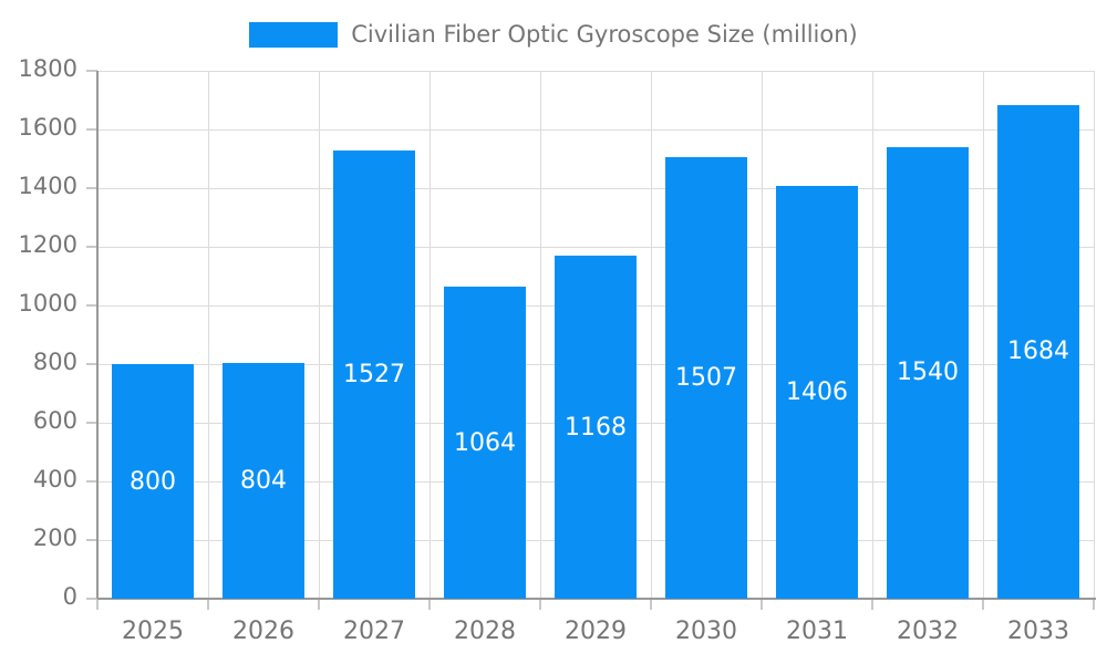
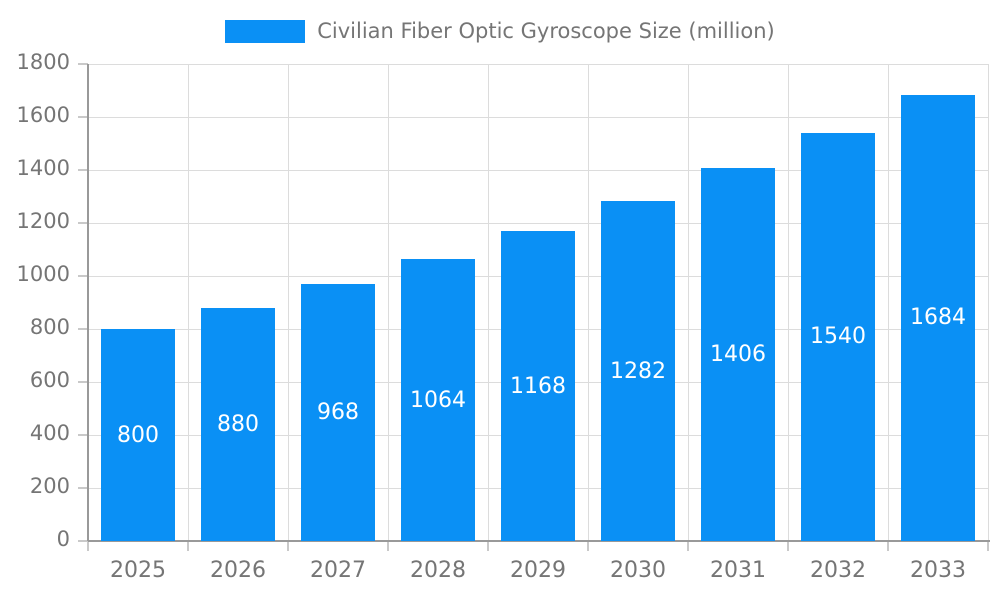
2026: 804 -> 880
2027: 1527 -> 968
2030: 1507 -> 1282
